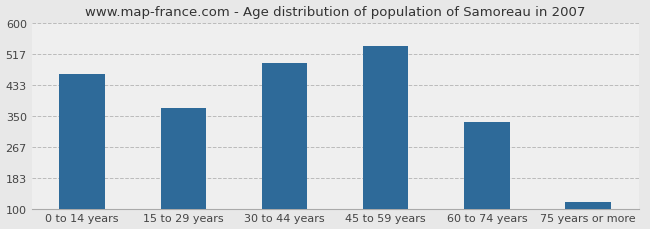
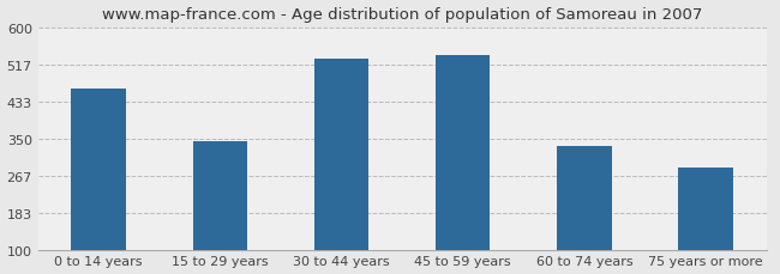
15 to 29 years: 370 -> 345
30 to 44 years: 492 -> 530
75 years or more: 118 -> 285
